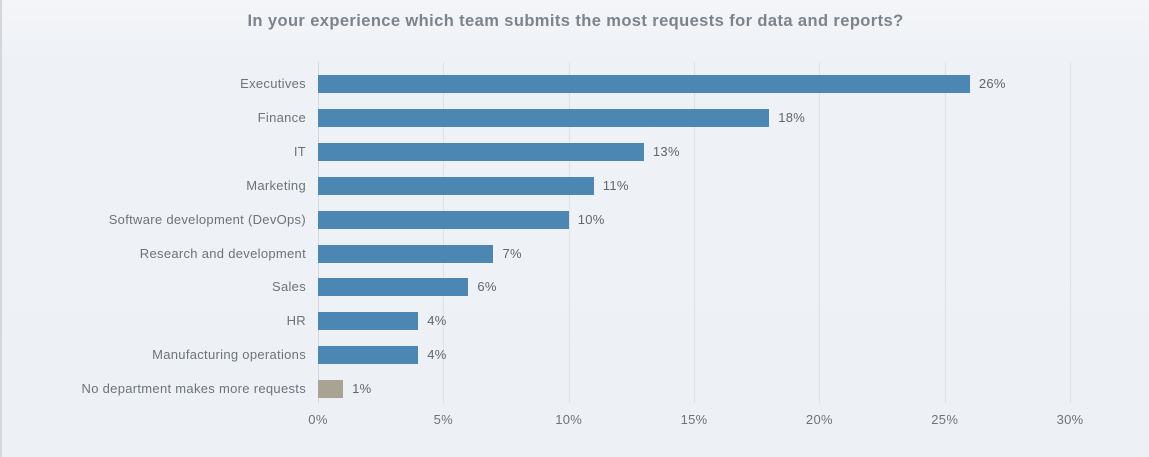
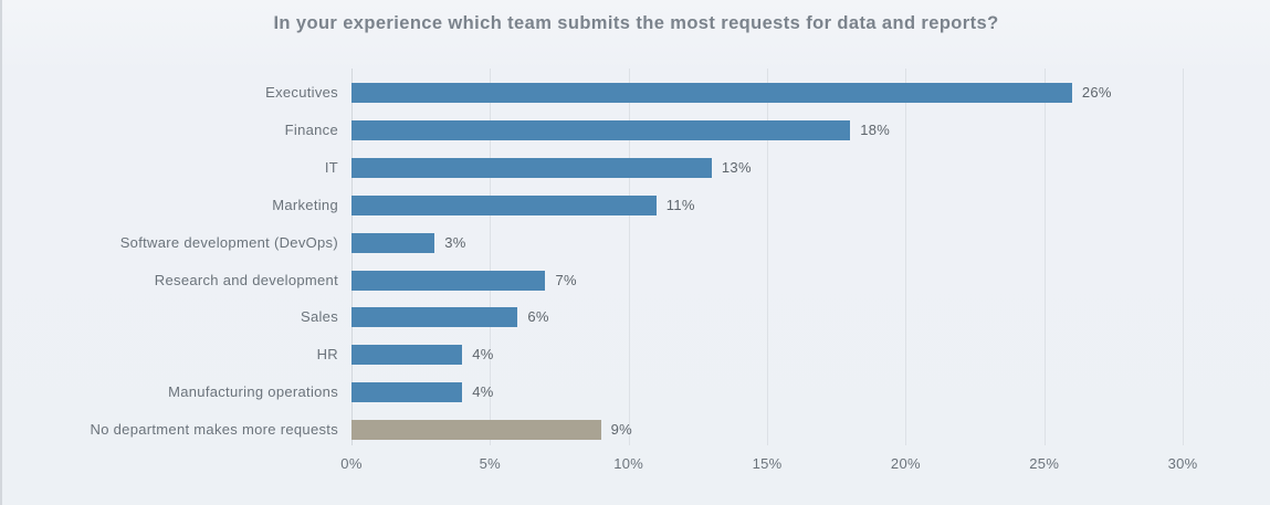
Software development (DevOps): 10% -> 3%
No department makes more requests: 1% -> 9%
